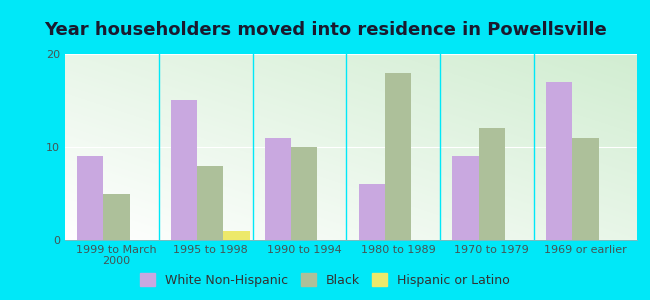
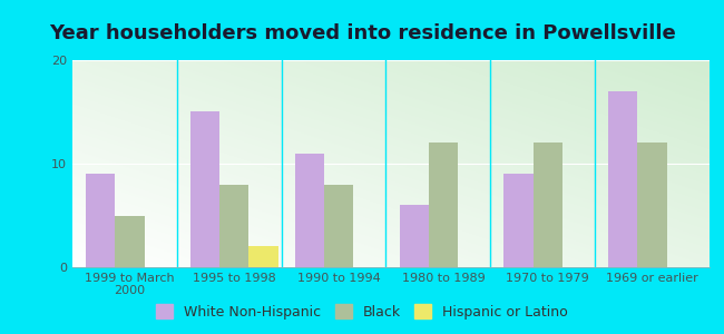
Hispanic or Latino/1995 to 1998: 1 -> 2
Black/1990 to 1994: 10 -> 8
Black/1980 to 1989: 18 -> 12
Black/1969 or earlier: 11 -> 12
